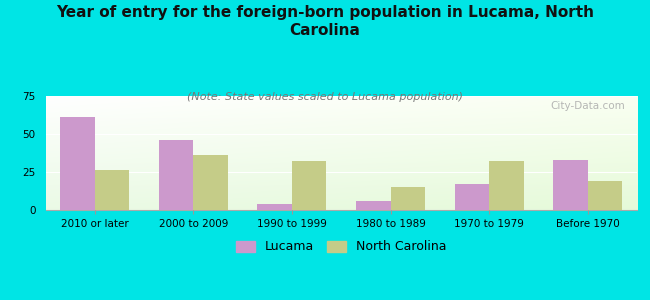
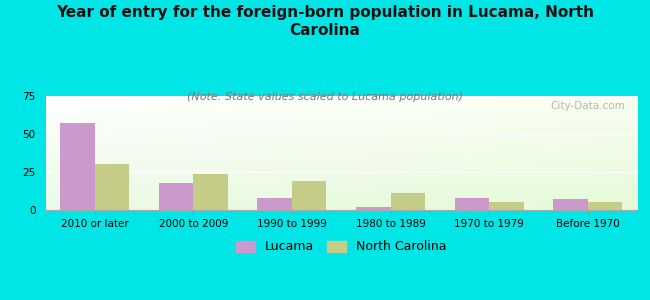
Lucama/2010 or later: 61 -> 57
North Carolina/2010 or later: 26 -> 30
Lucama/2000 to 2009: 46 -> 18
North Carolina/2000 to 2009: 36 -> 24
Lucama/1990 to 1999: 4 -> 8
North Carolina/1990 to 1999: 32 -> 19
Lucama/1980 to 1989: 6 -> 2
North Carolina/1980 to 1989: 15 -> 11
Lucama/1970 to 1979: 17 -> 8
North Carolina/1970 to 1979: 32 -> 5
Lucama/Before 1970: 33 -> 7
North Carolina/Before 1970: 19 -> 5
